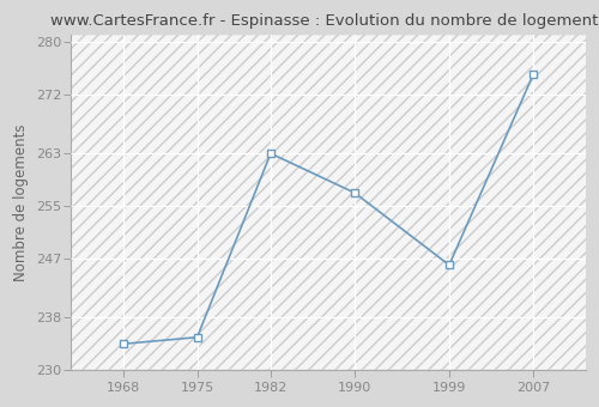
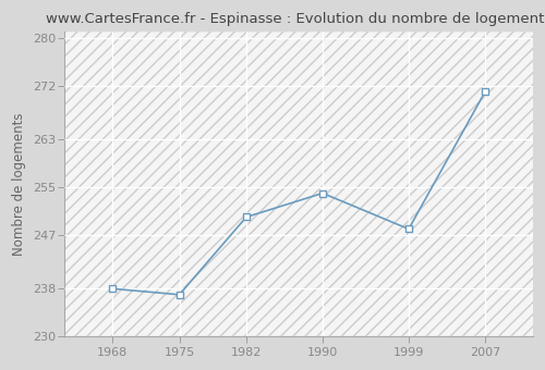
1968: 234 -> 238
1975: 235 -> 237
1982: 263 -> 250
1990: 257 -> 254
1999: 246 -> 248
2007: 275 -> 271
